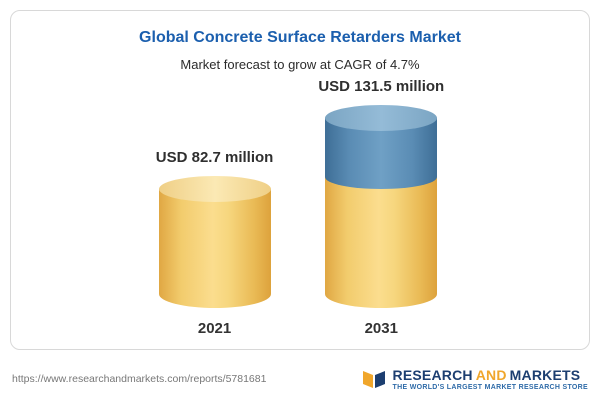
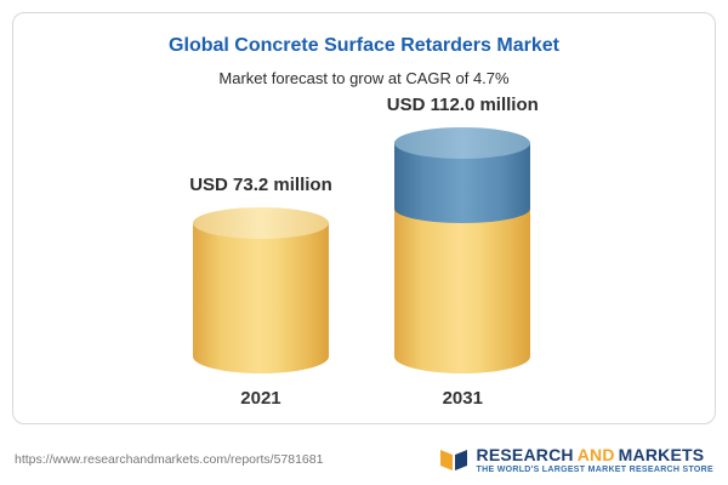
2021: 82.7 -> 73.2
2031: 131.5 -> 112.0
